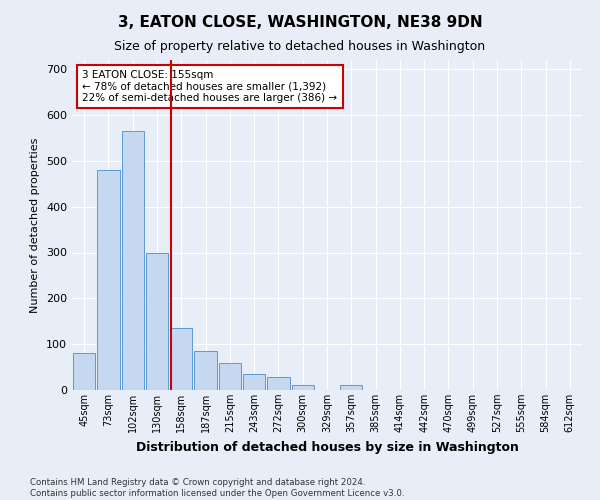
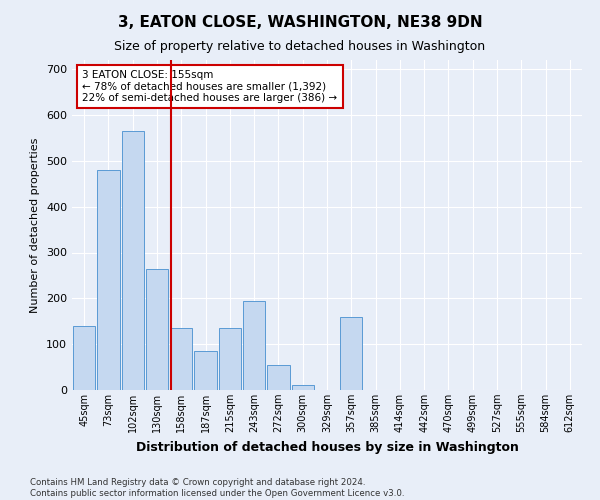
45sqm: 80 -> 140
130sqm: 300 -> 265
215sqm: 60 -> 135
243sqm: 35 -> 195
272sqm: 28 -> 55
357sqm: 10 -> 160
